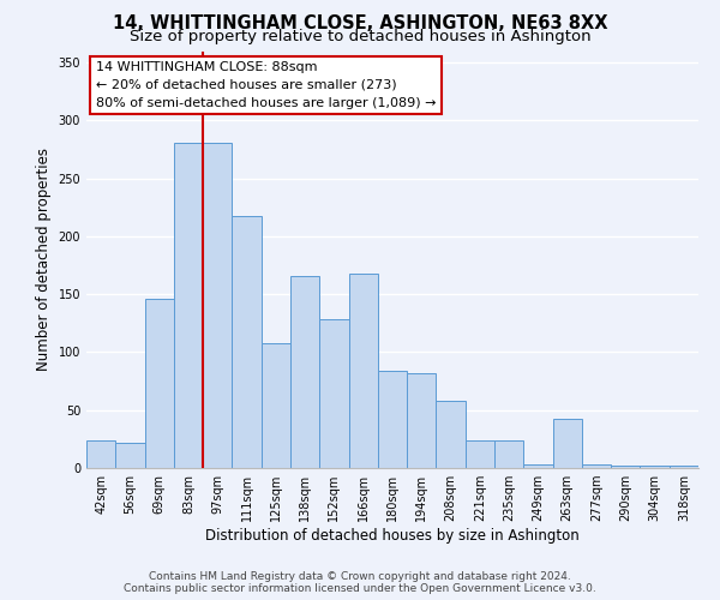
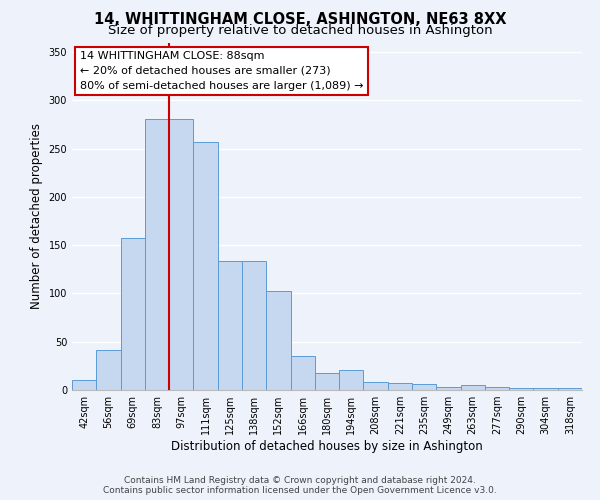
42sqm: 24 -> 10
56sqm: 22 -> 41
69sqm: 146 -> 157
111sqm: 218 -> 257
125sqm: 108 -> 134
138sqm: 166 -> 134
152sqm: 128 -> 103
166sqm: 168 -> 35
180sqm: 84 -> 18
194sqm: 82 -> 21
208sqm: 58 -> 8
221sqm: 24 -> 7
235sqm: 24 -> 6
263sqm: 42 -> 5
